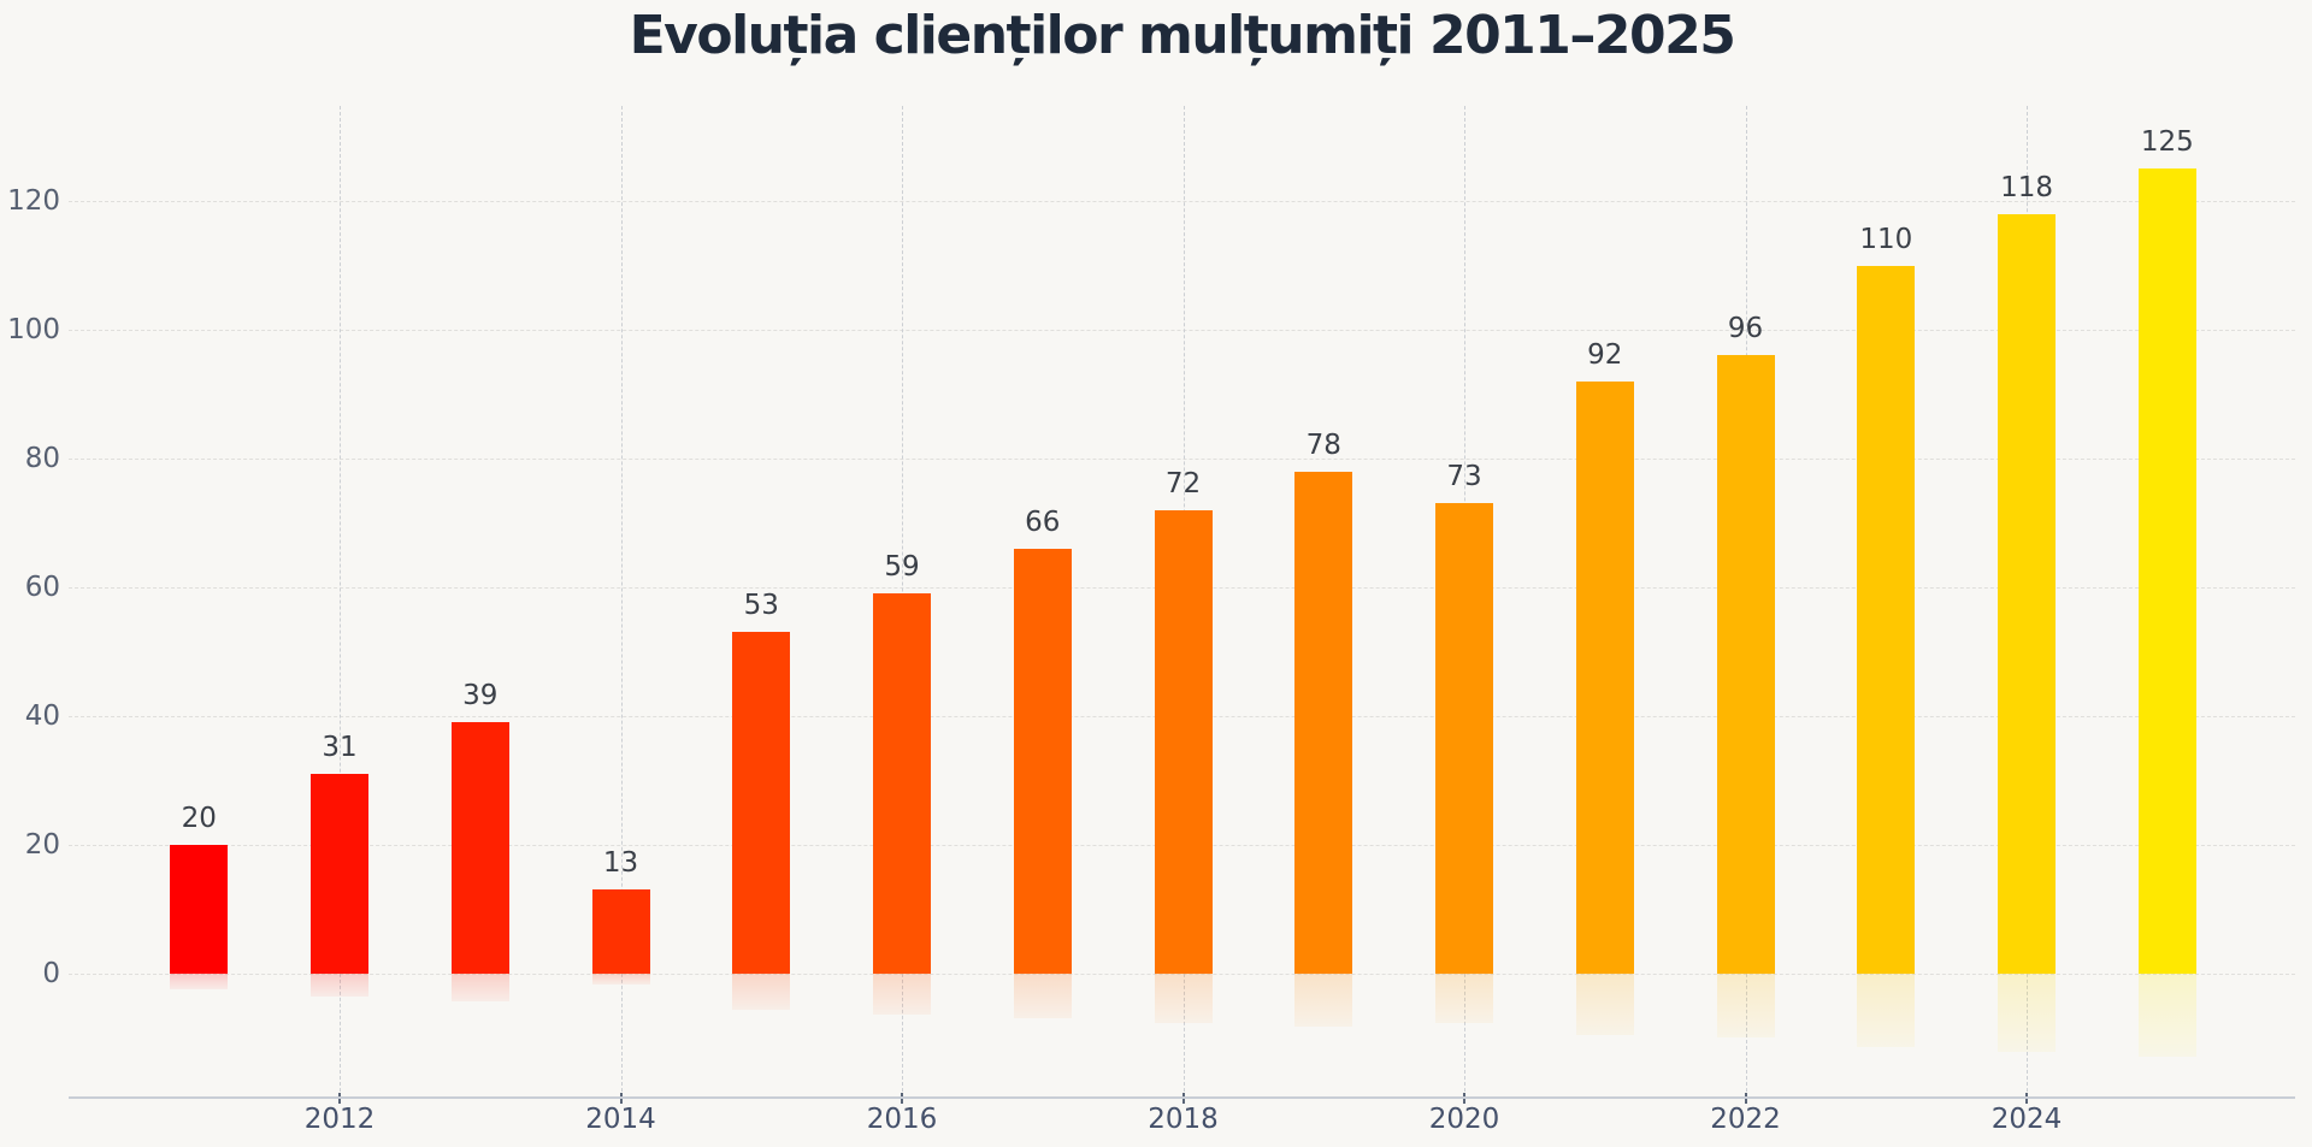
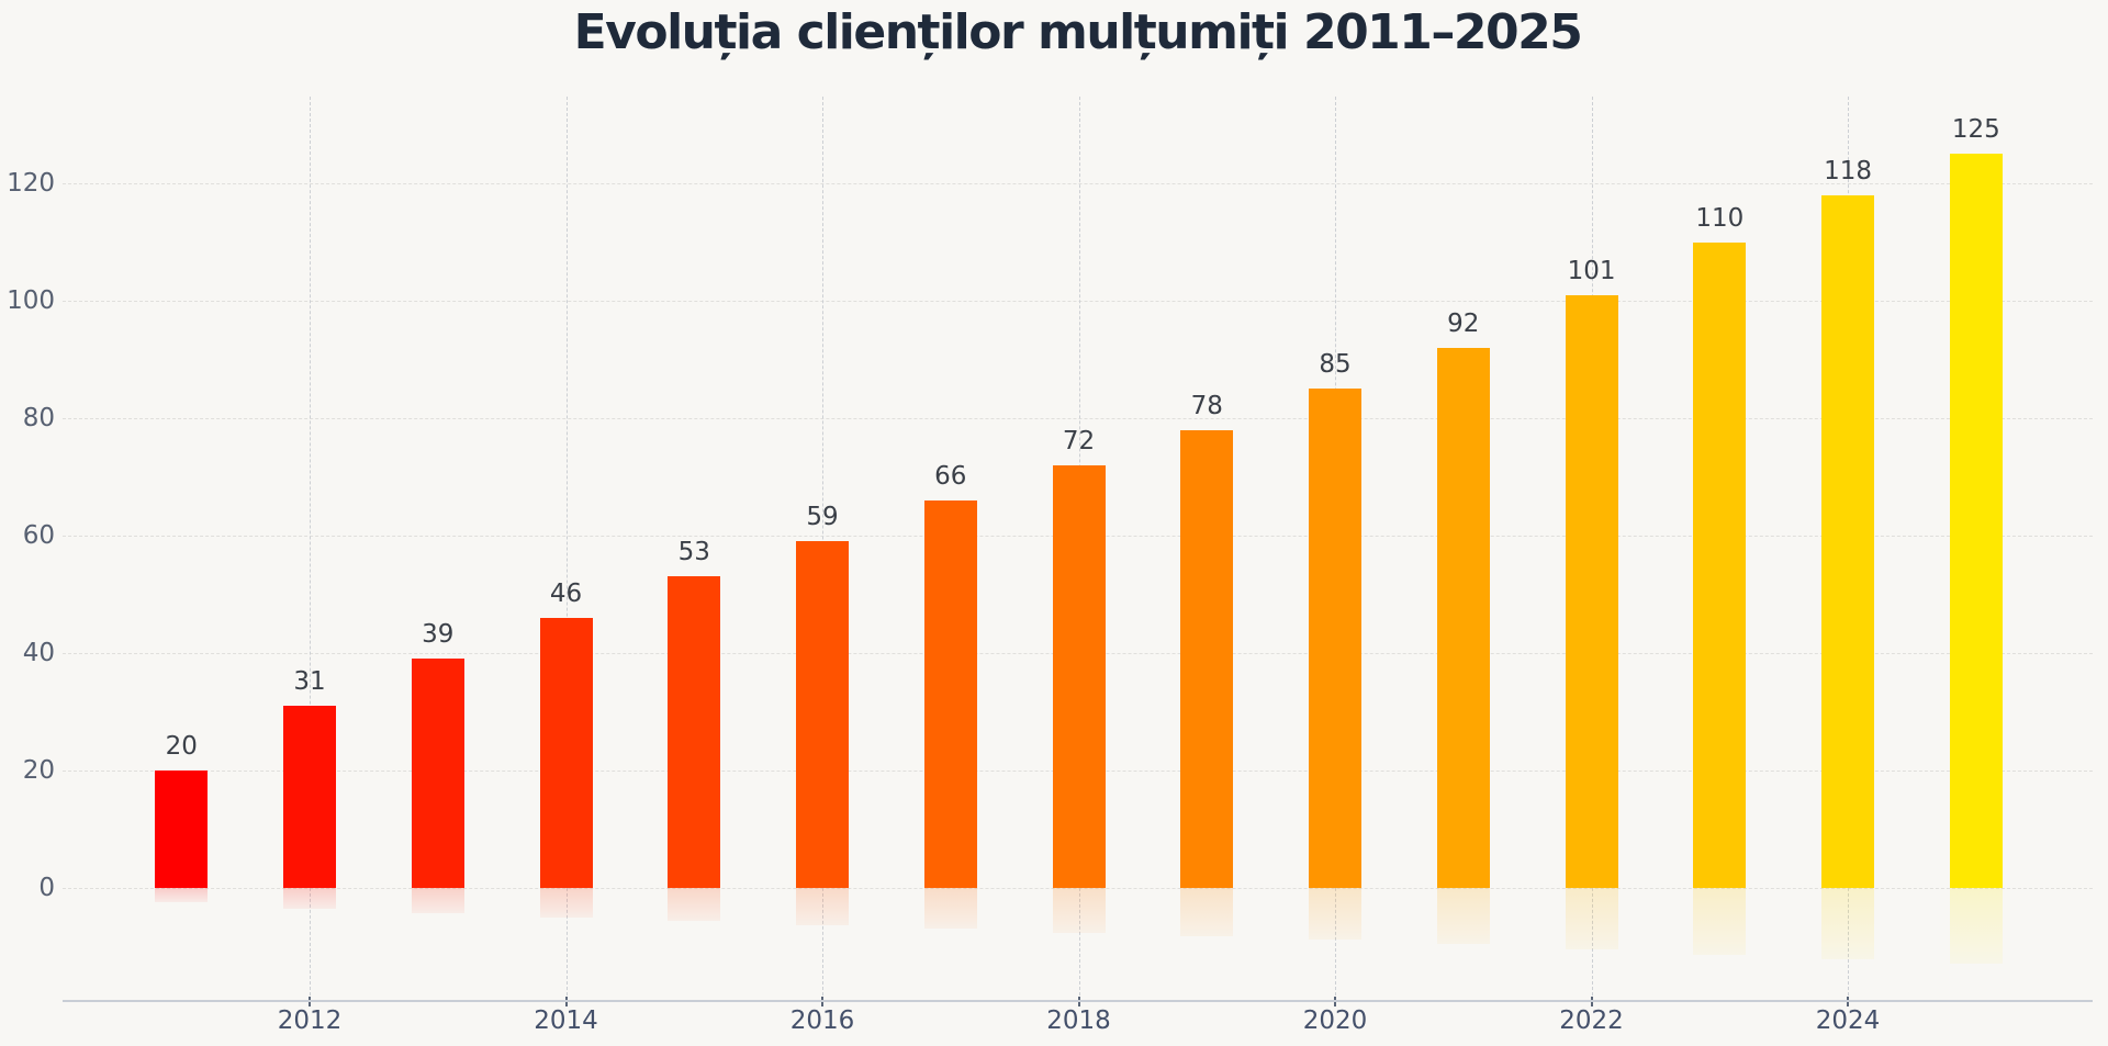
2014: 13 -> 46
2020: 73 -> 85
2022: 96 -> 101
